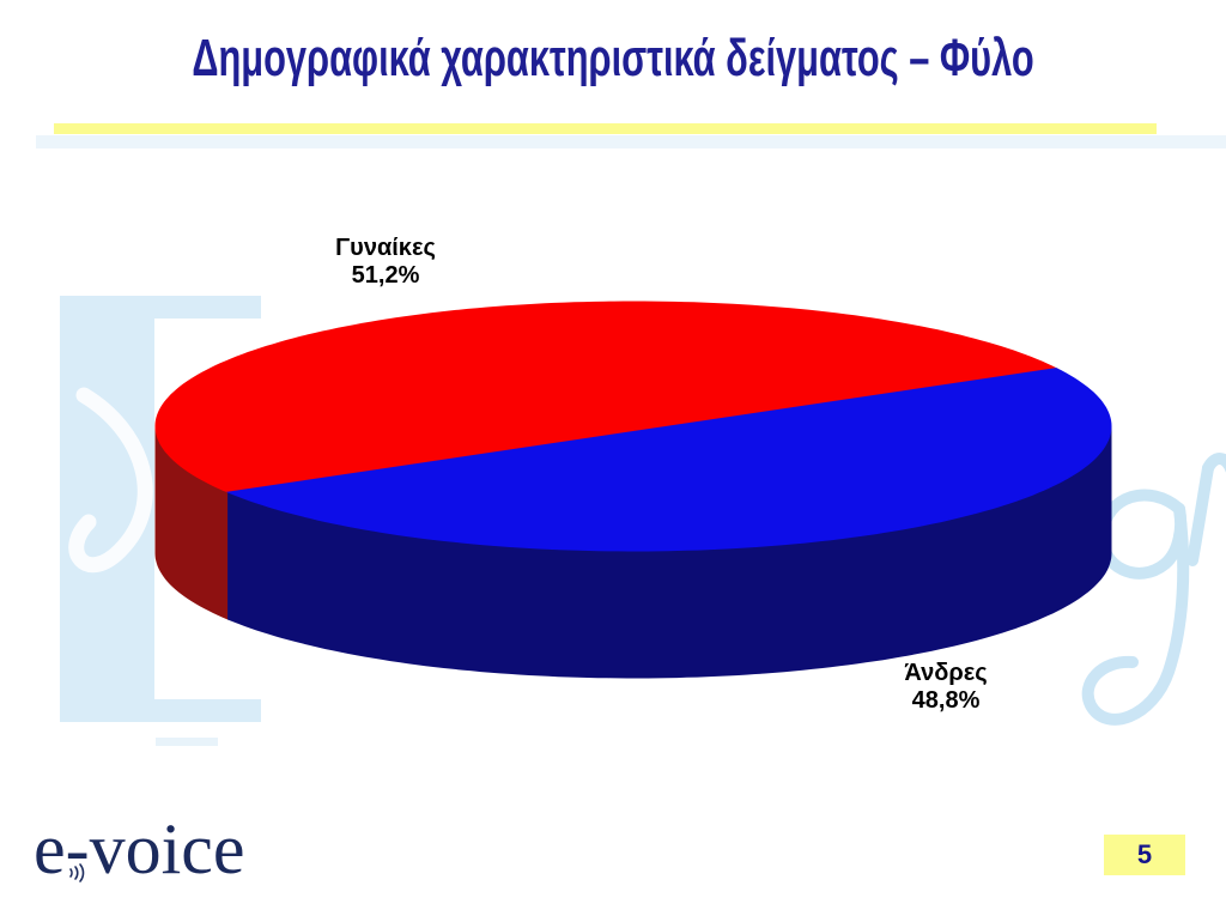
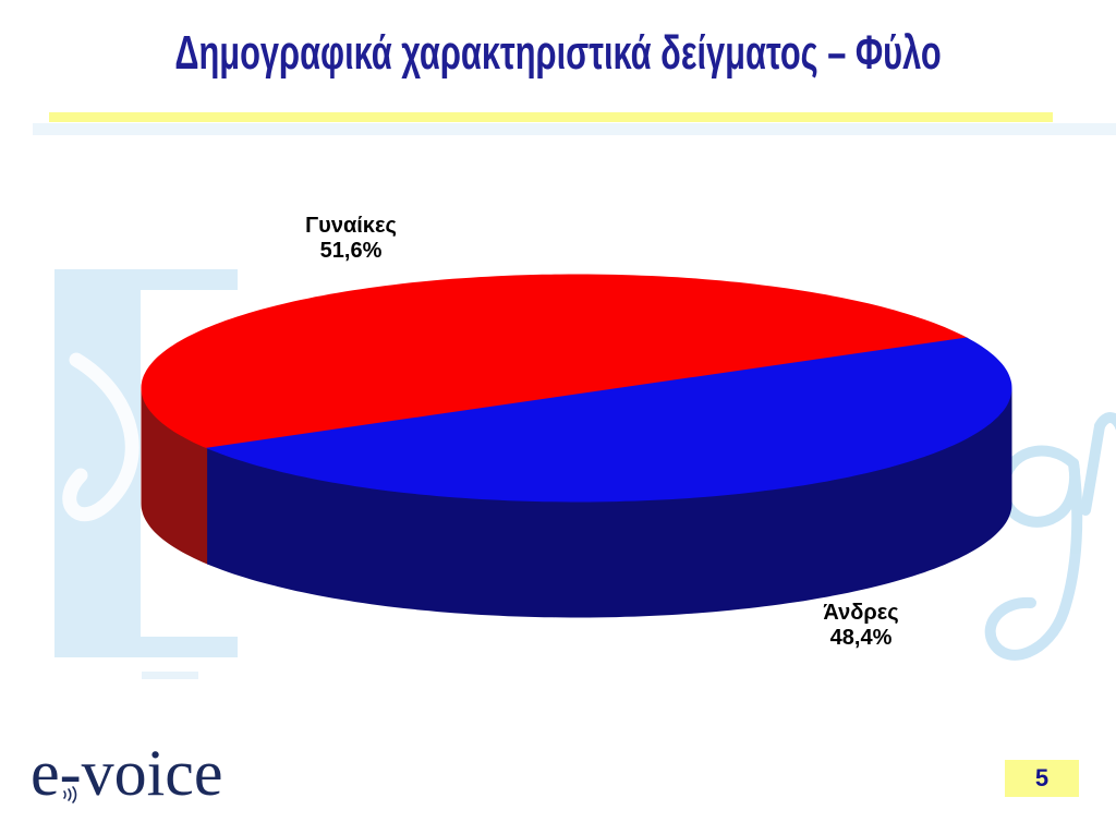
Γυναίκες: 51,2% -> 51,6%
Άνδρες: 48,8% -> 48,4%
